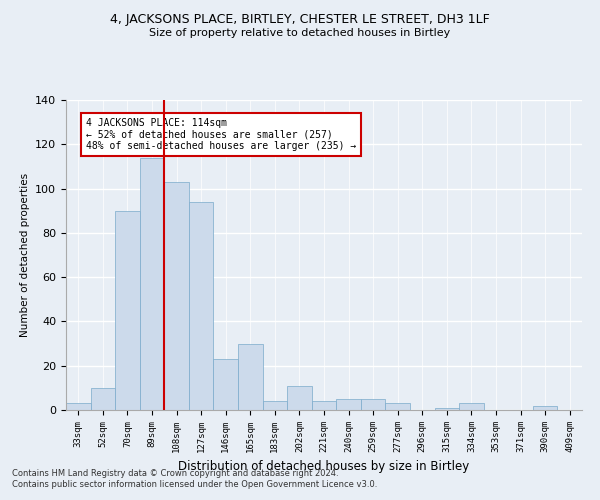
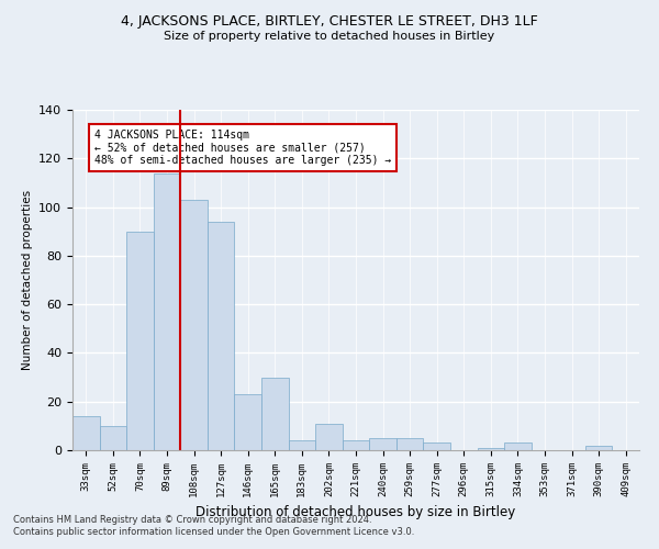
33sqm: 3 -> 14
